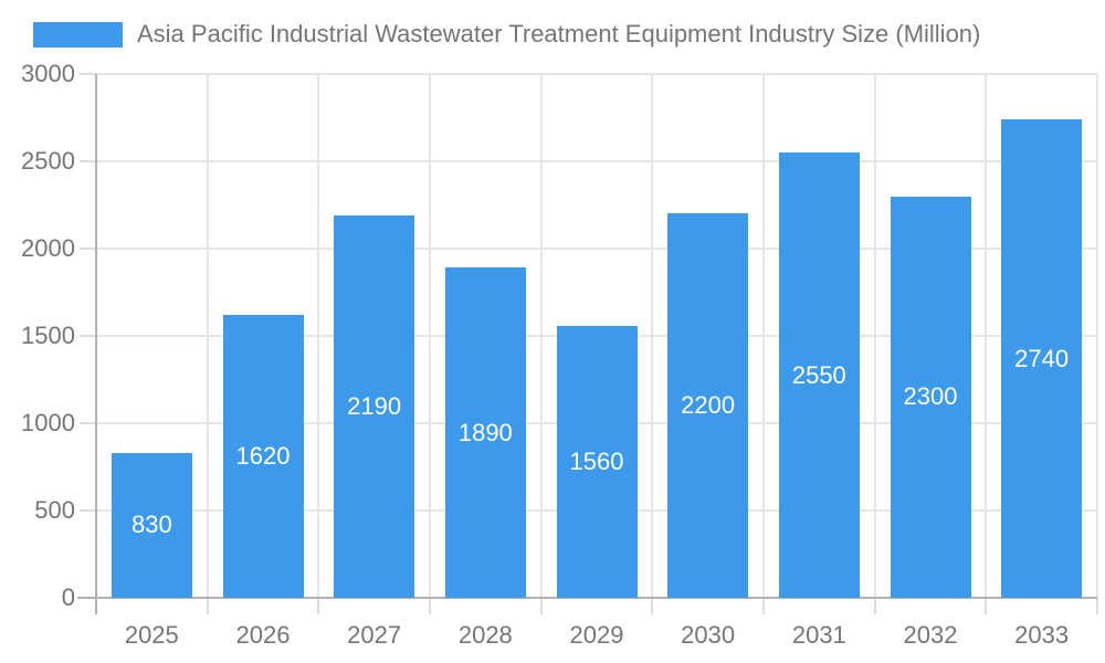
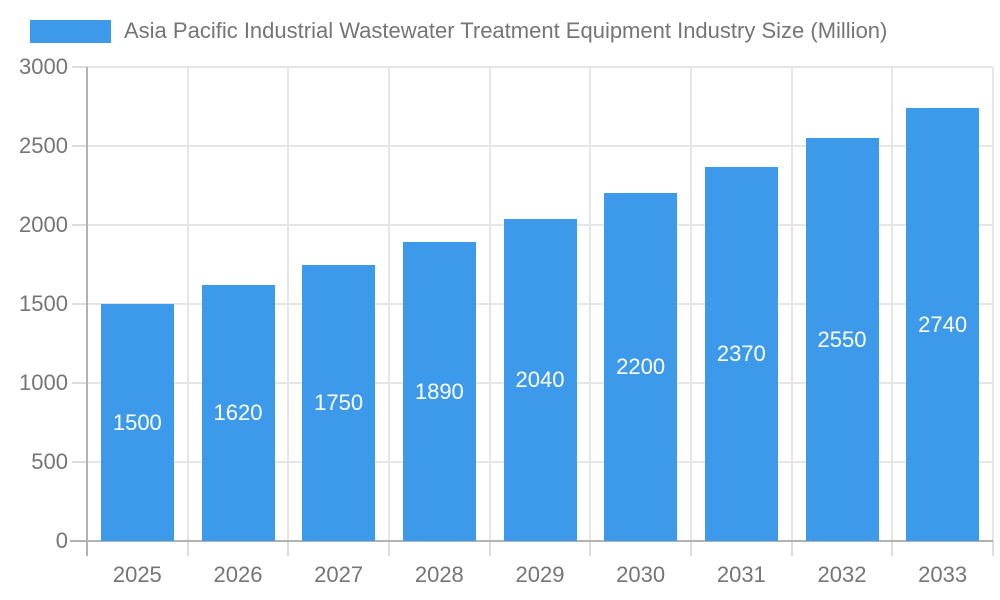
2025: 830 -> 1500
2027: 2190 -> 1750
2029: 1560 -> 2040
2031: 2550 -> 2370
2032: 2300 -> 2550
